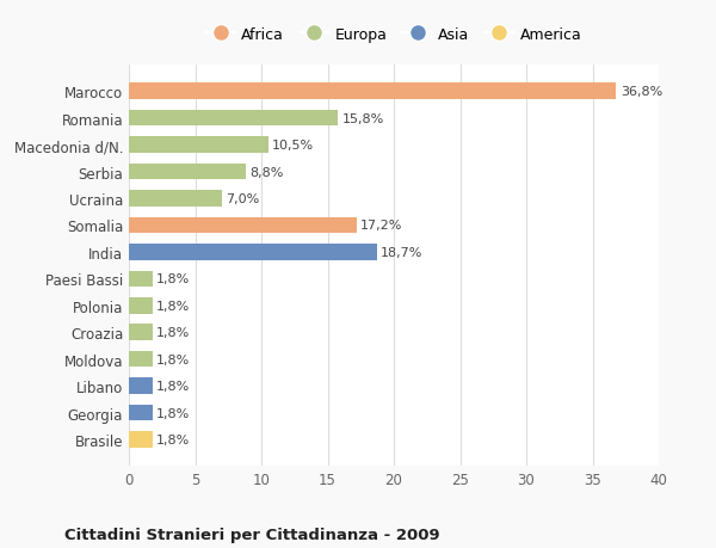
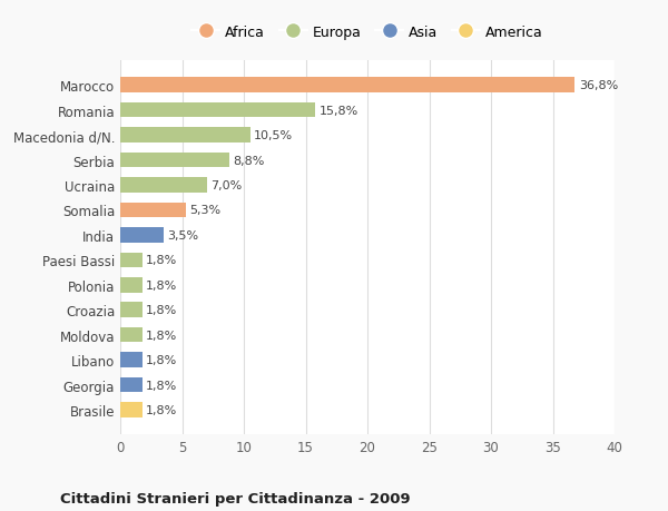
Somalia: 17,2% -> 5,3%
India: 18,7% -> 3,5%
